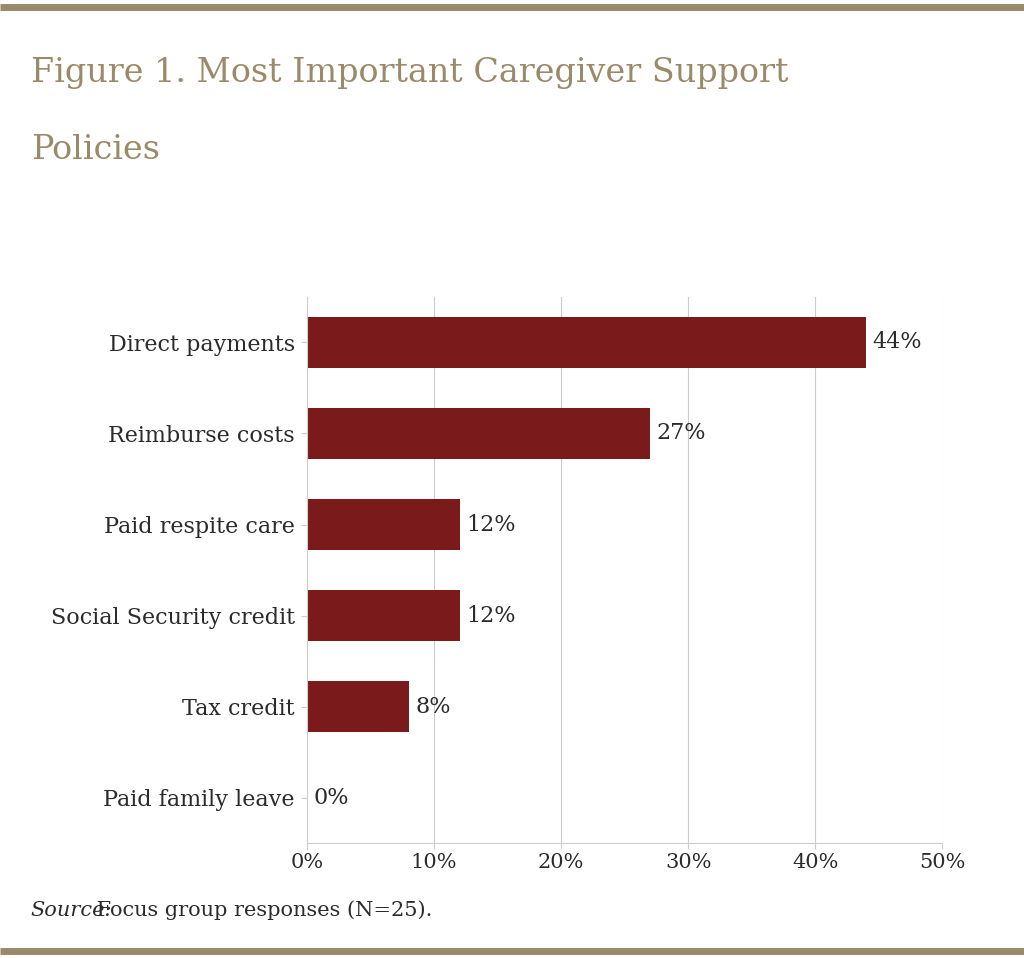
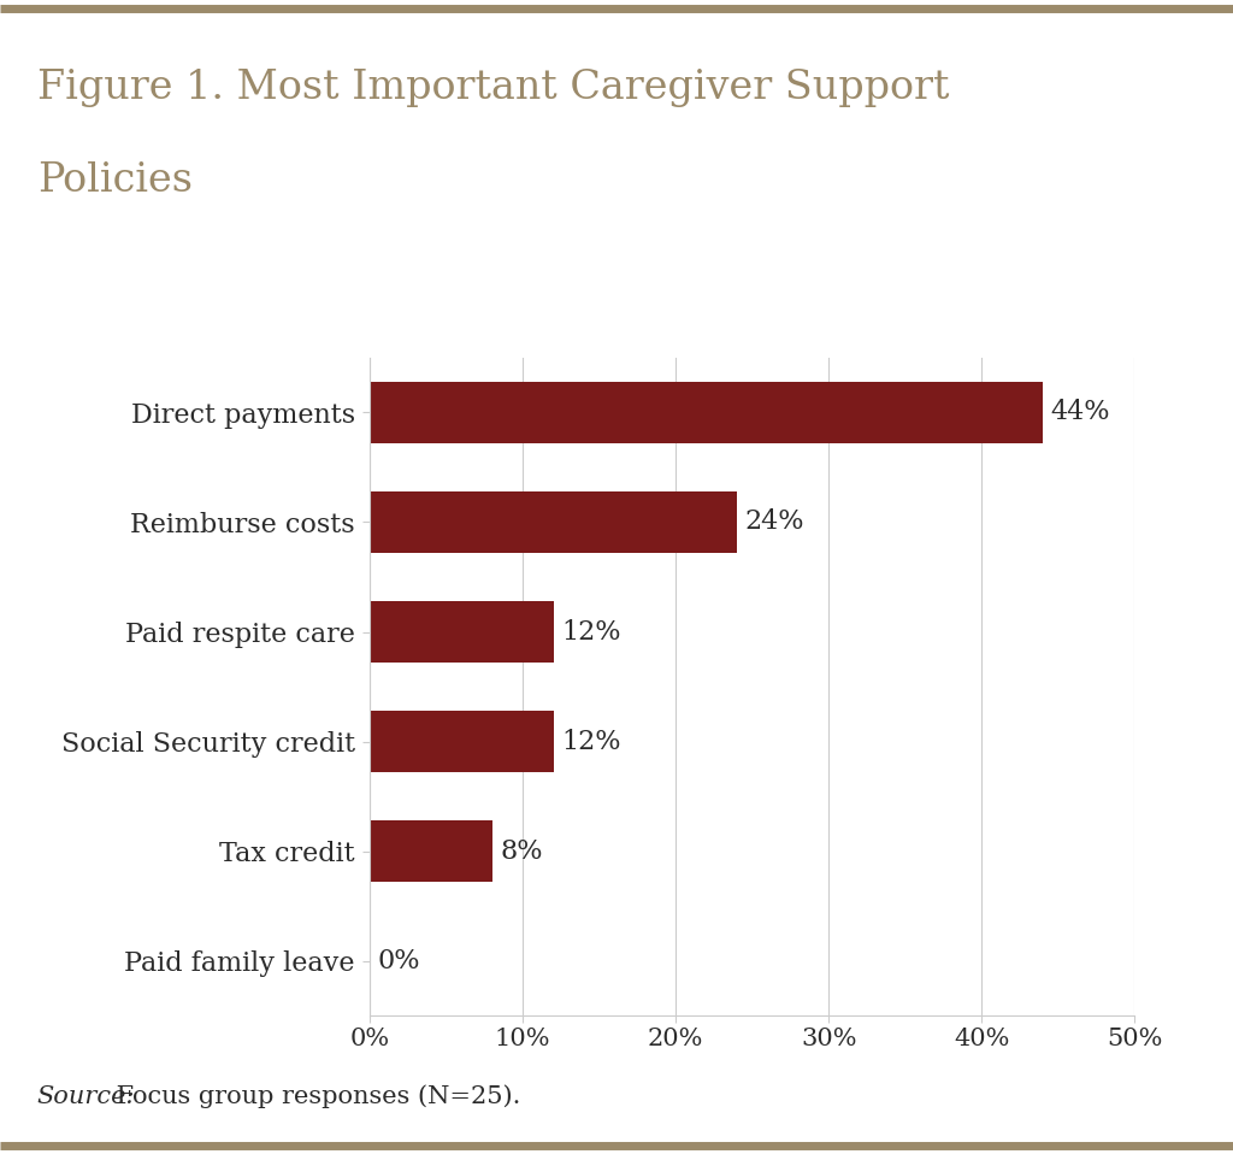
Reimburse costs: 27% -> 24%
